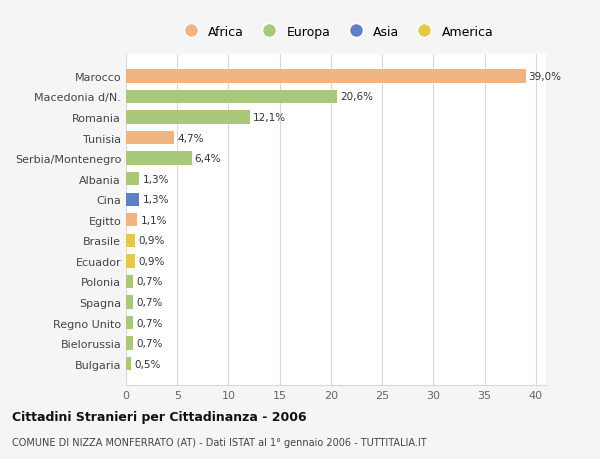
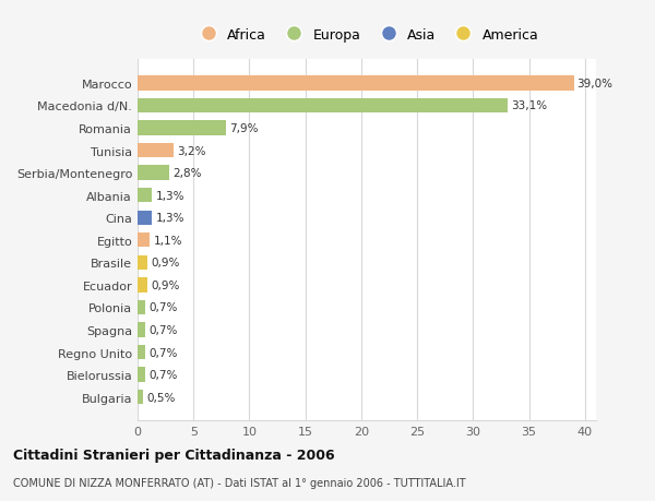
Macedonia d/N.: 20,6% -> 33,1%
Romania: 12,1% -> 7,9%
Tunisia: 4,7% -> 3,2%
Serbia/Montenegro: 6,4% -> 2,8%
